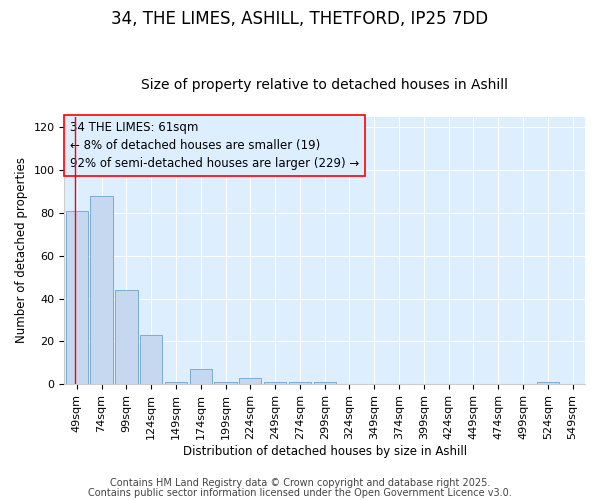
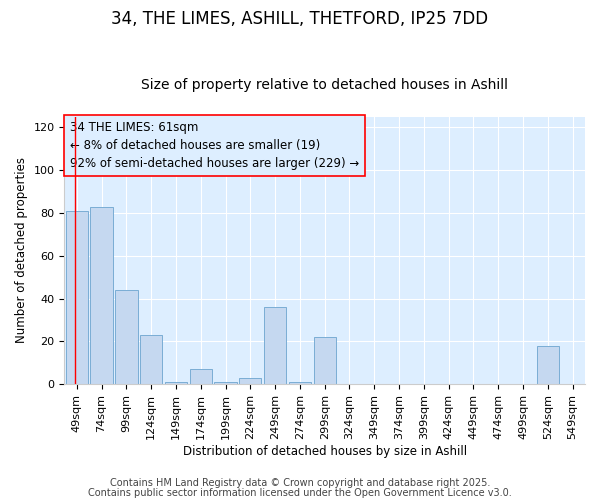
74sqm: 88 -> 83
249sqm: 1 -> 36
299sqm: 1 -> 22
524sqm: 1 -> 18
